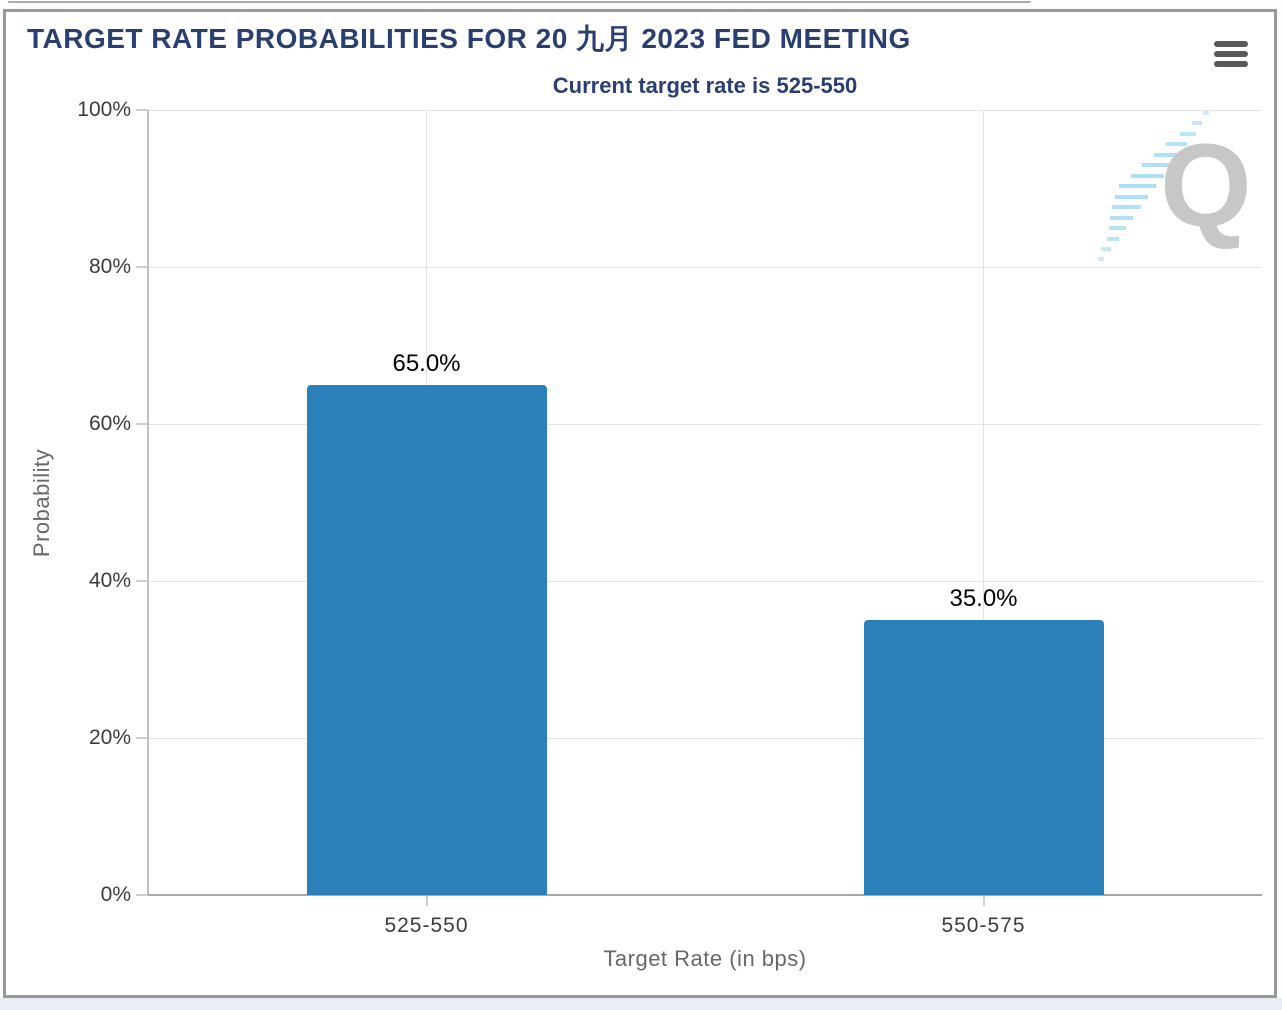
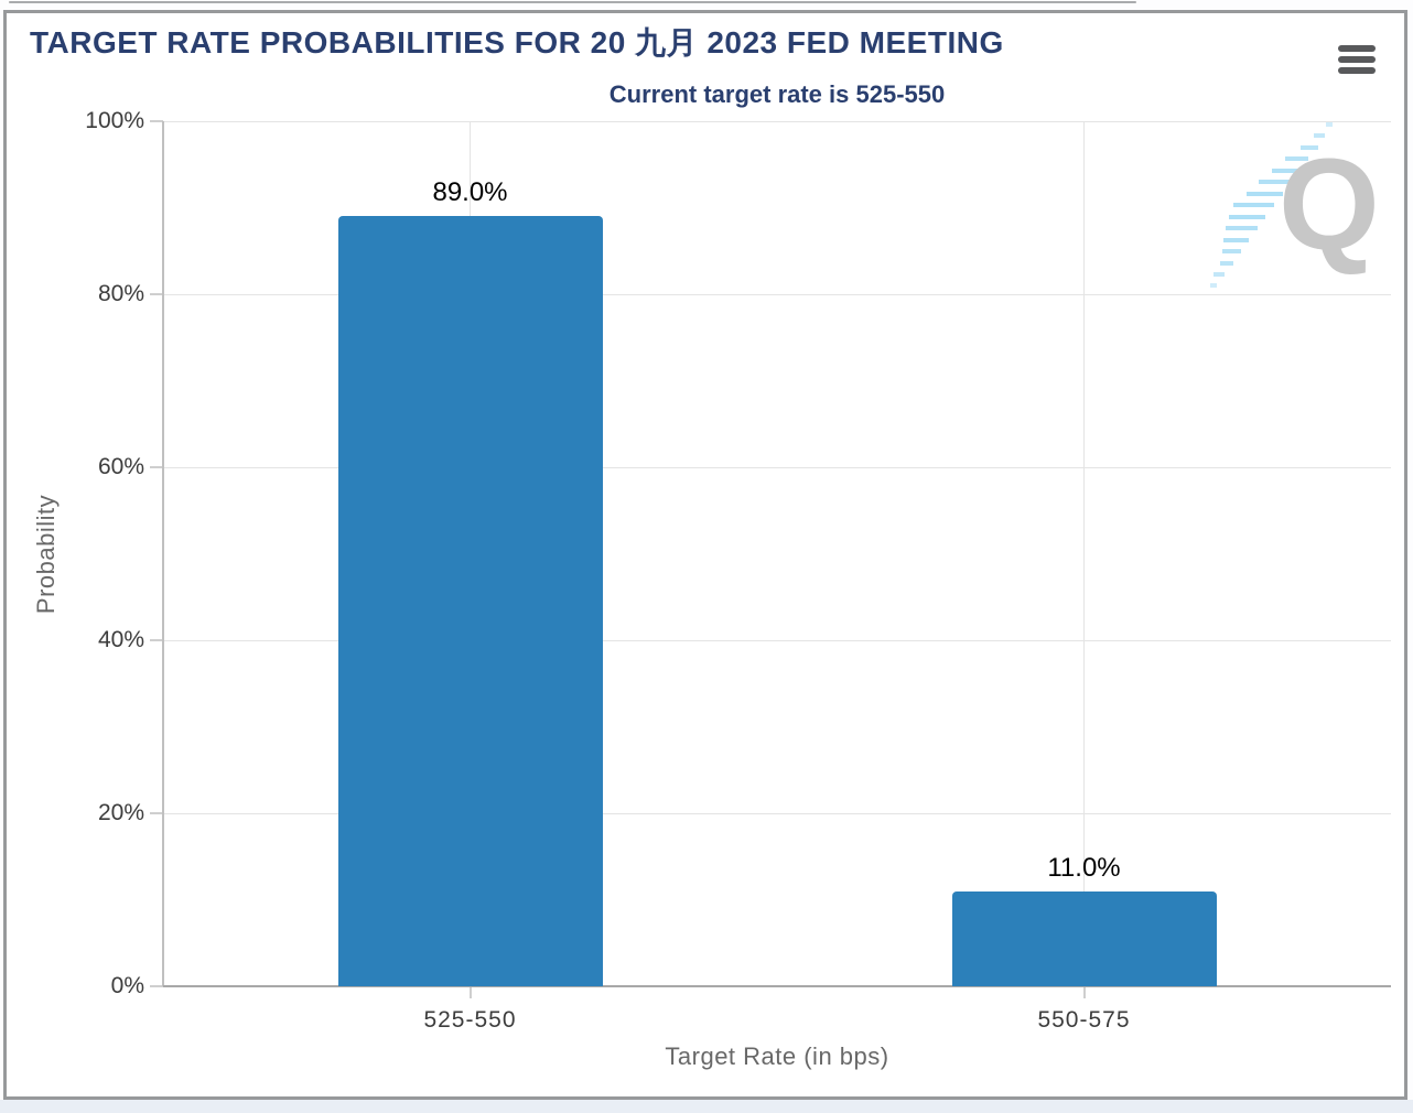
525-550: 65.0% -> 89.0%
550-575: 35.0% -> 11.0%
